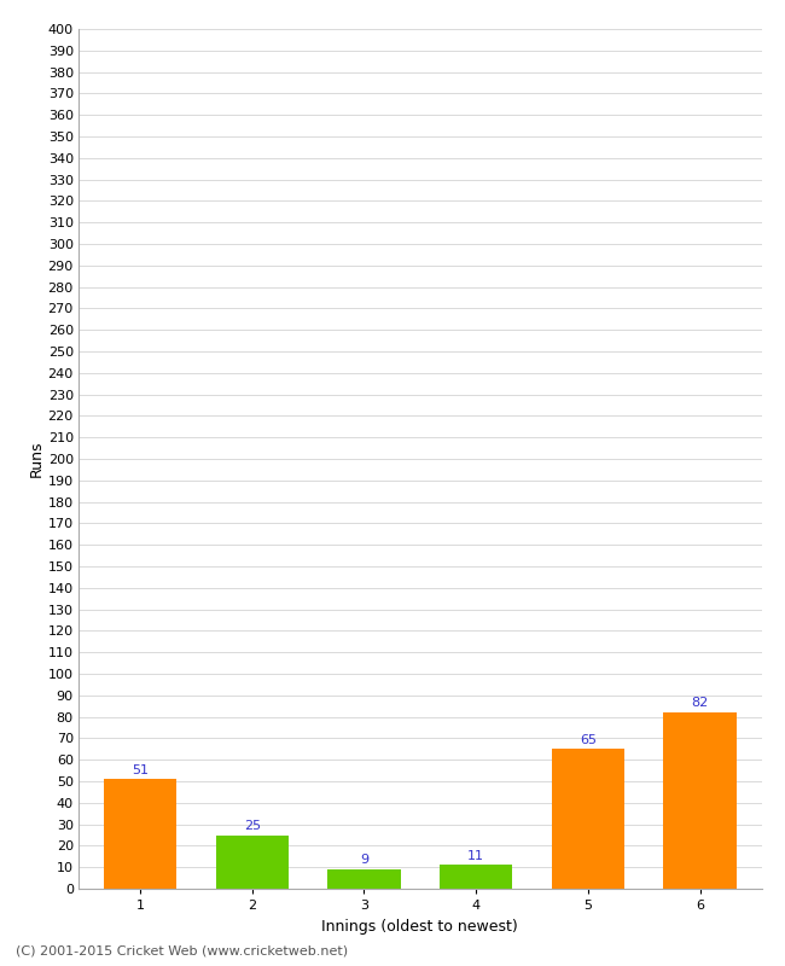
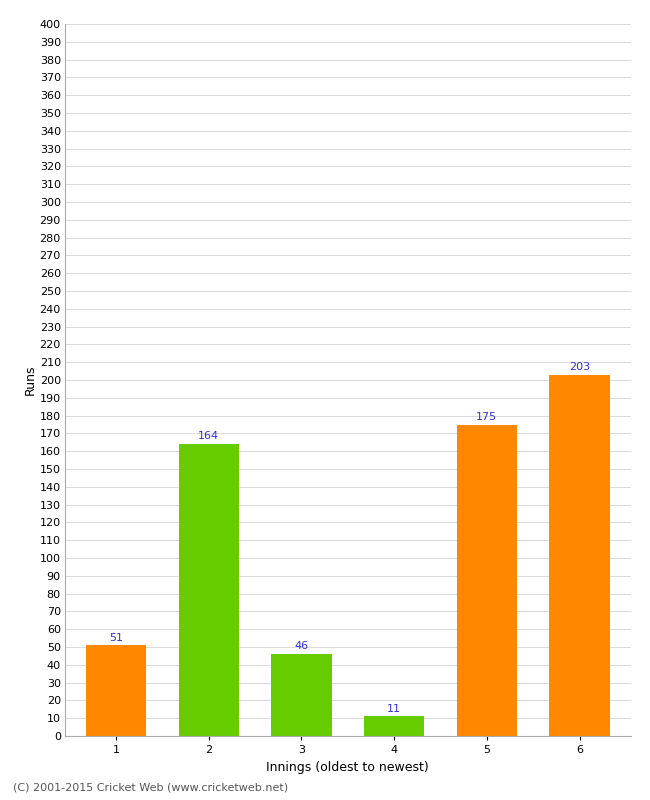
2: 25 -> 164
3: 9 -> 46
5: 65 -> 175
6: 82 -> 203
